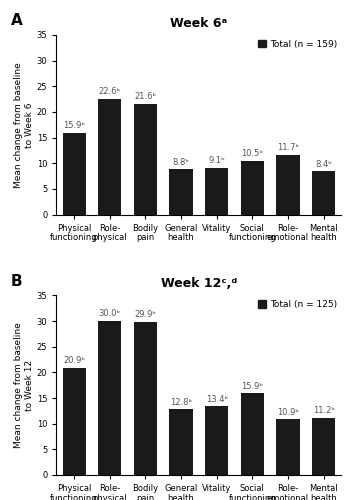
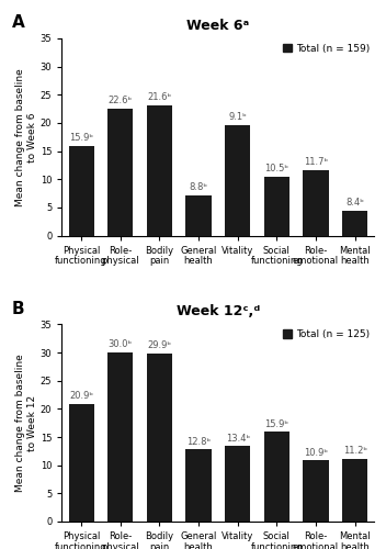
Week 6ᵃ/Bodily pain: 21.6 -> 23.2
Week 6ᵃ/General health: 8.8 -> 7.2
Week 6ᵃ/Vitality: 9.1 -> 19.6
Week 6ᵃ/Mental health: 8.4 -> 4.4
